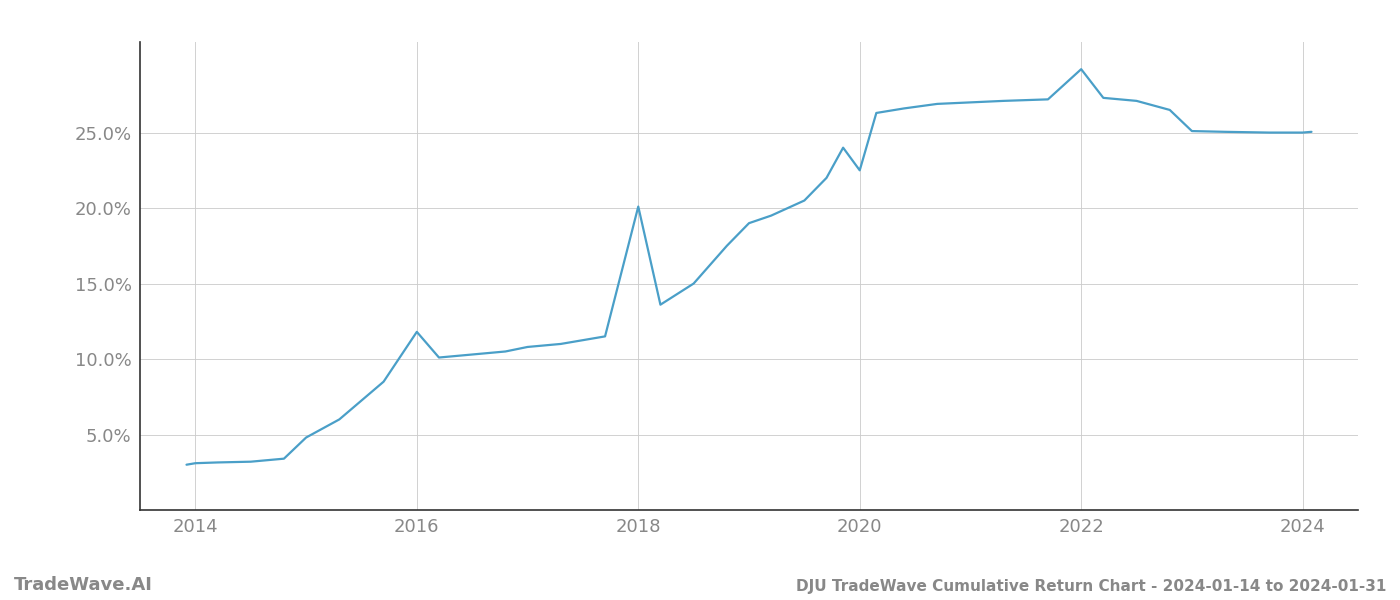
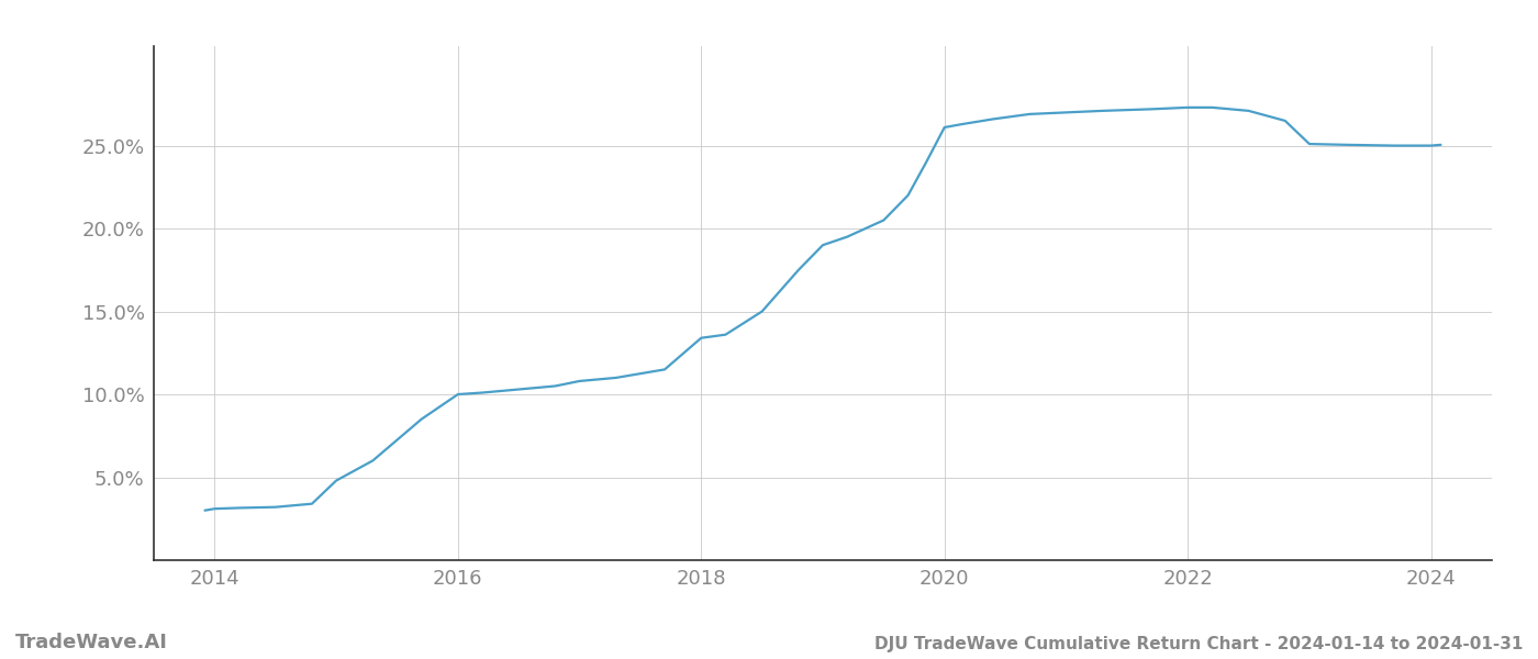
2016: 11.8% -> 10.0%
2018: 20.1% -> 13.4%
2020: 22.5% -> 26.1%
2022: 29.2% -> 27.3%
